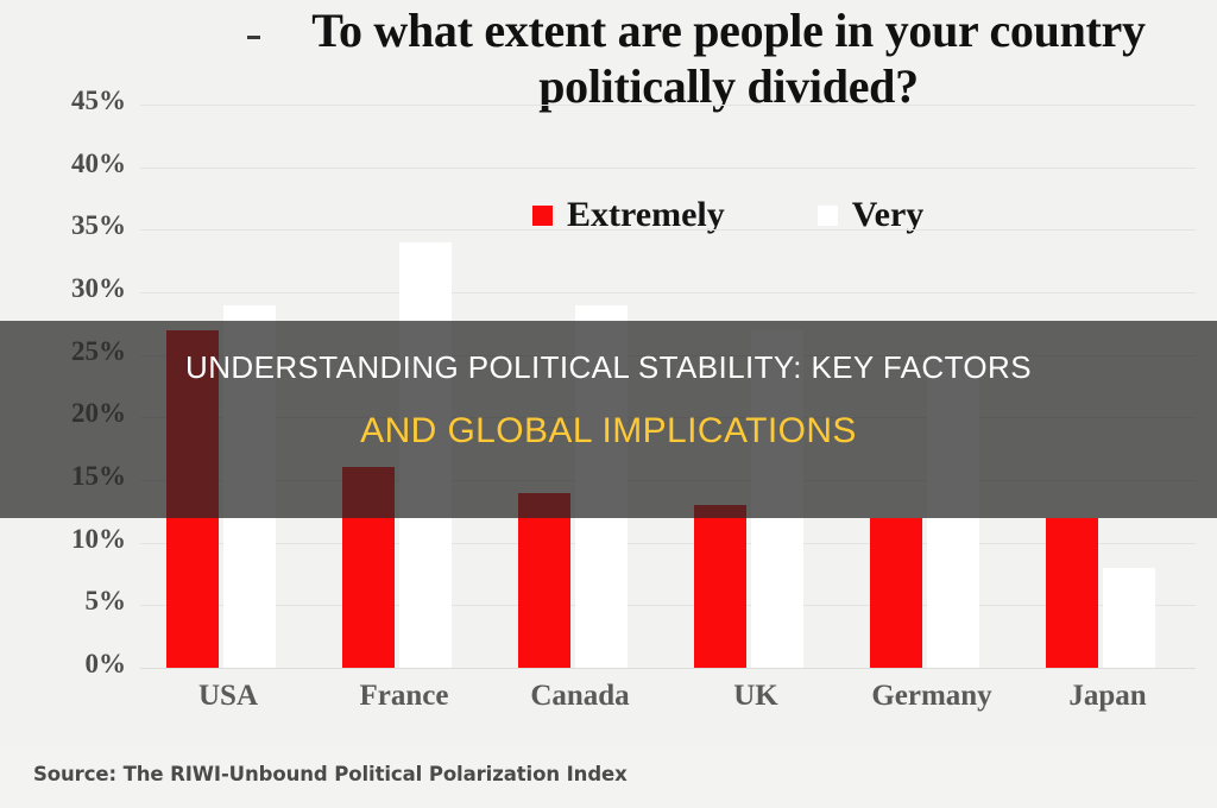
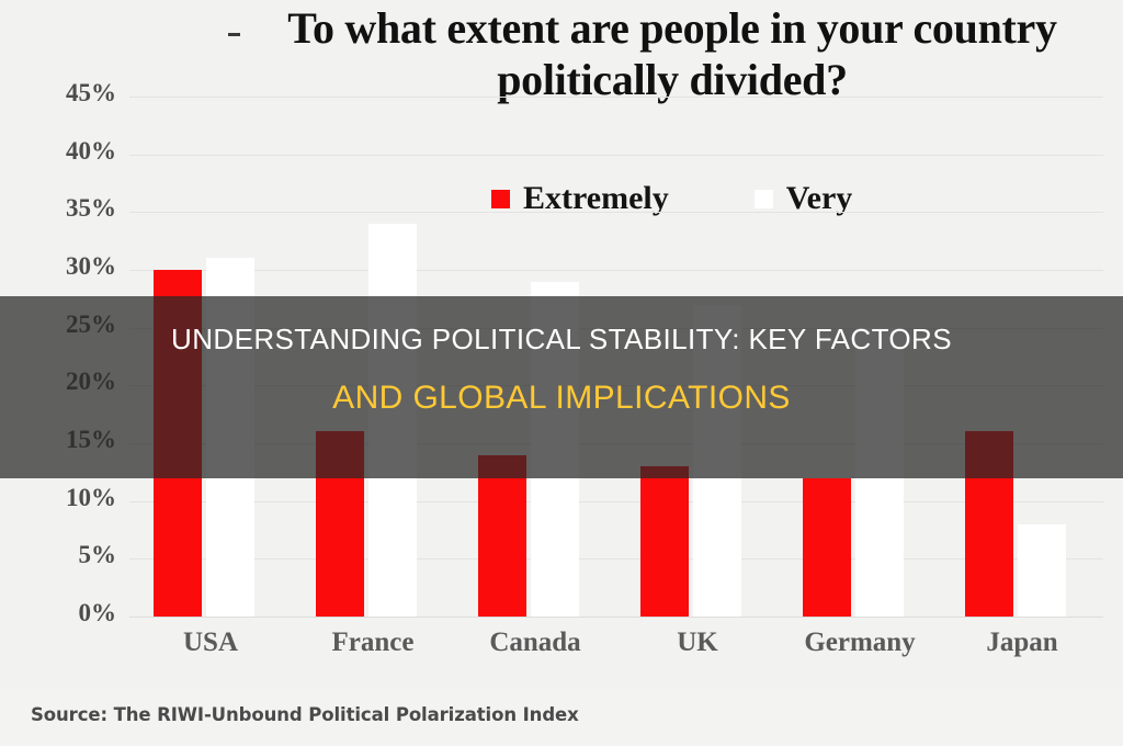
Extremely/USA: 27% -> 30%
Very/USA: 29% -> 31%
Extremely/Japan: 12% -> 16%
